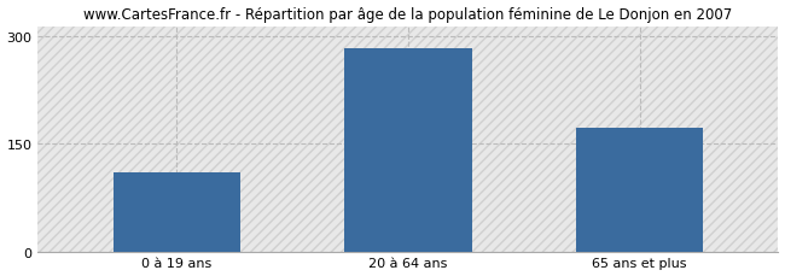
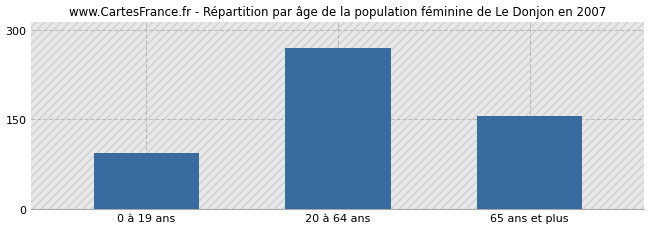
0 à 19 ans: 110 -> 94
20 à 64 ans: 284 -> 270
65 ans et plus: 173 -> 156
